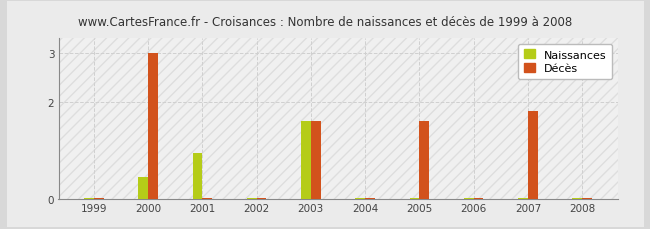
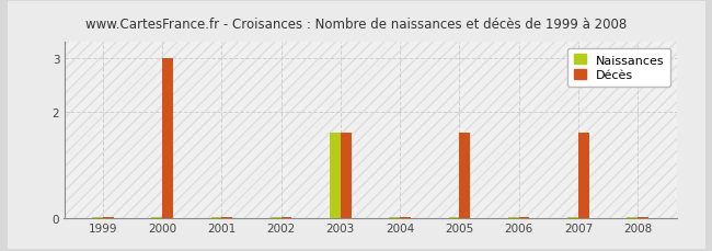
Naissances/2000: 0.45 -> 0.02
Naissances/2001: 0.95 -> 0.02
Décès/2007: 1.80 -> 1.60
